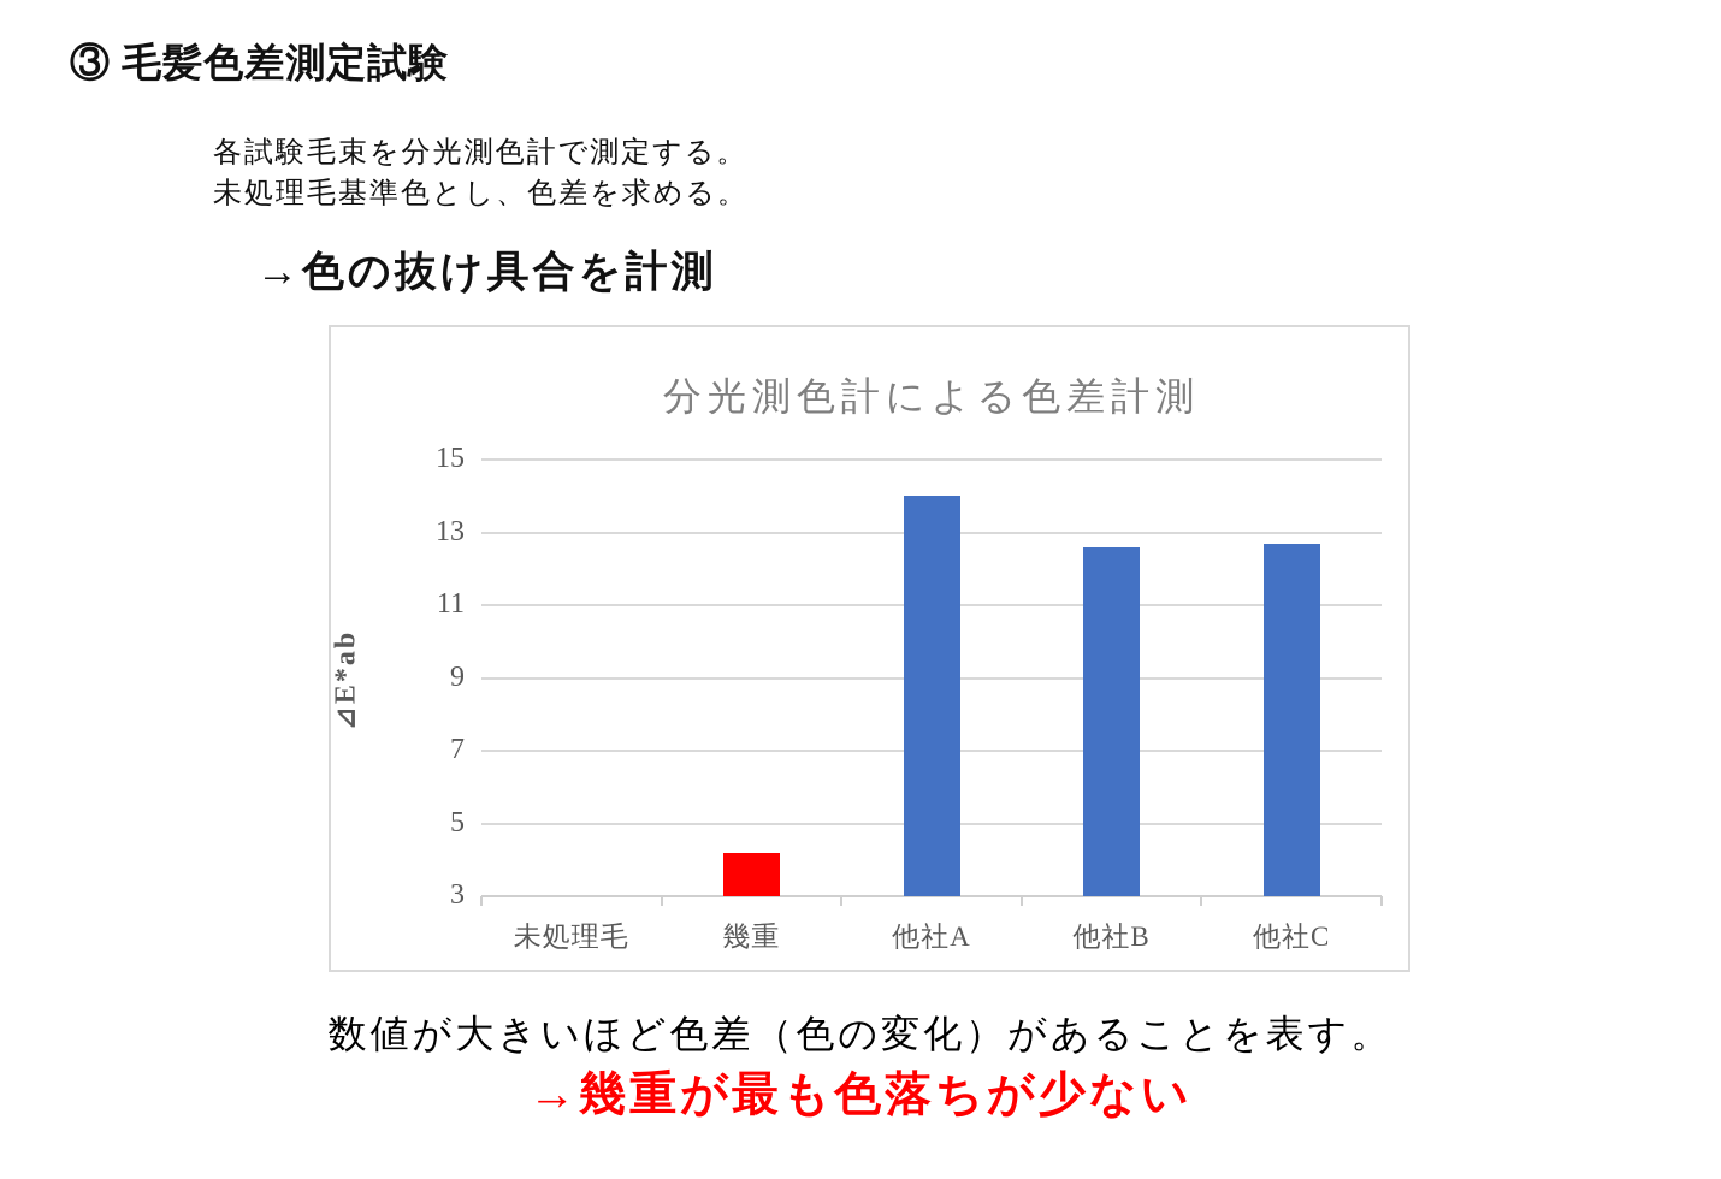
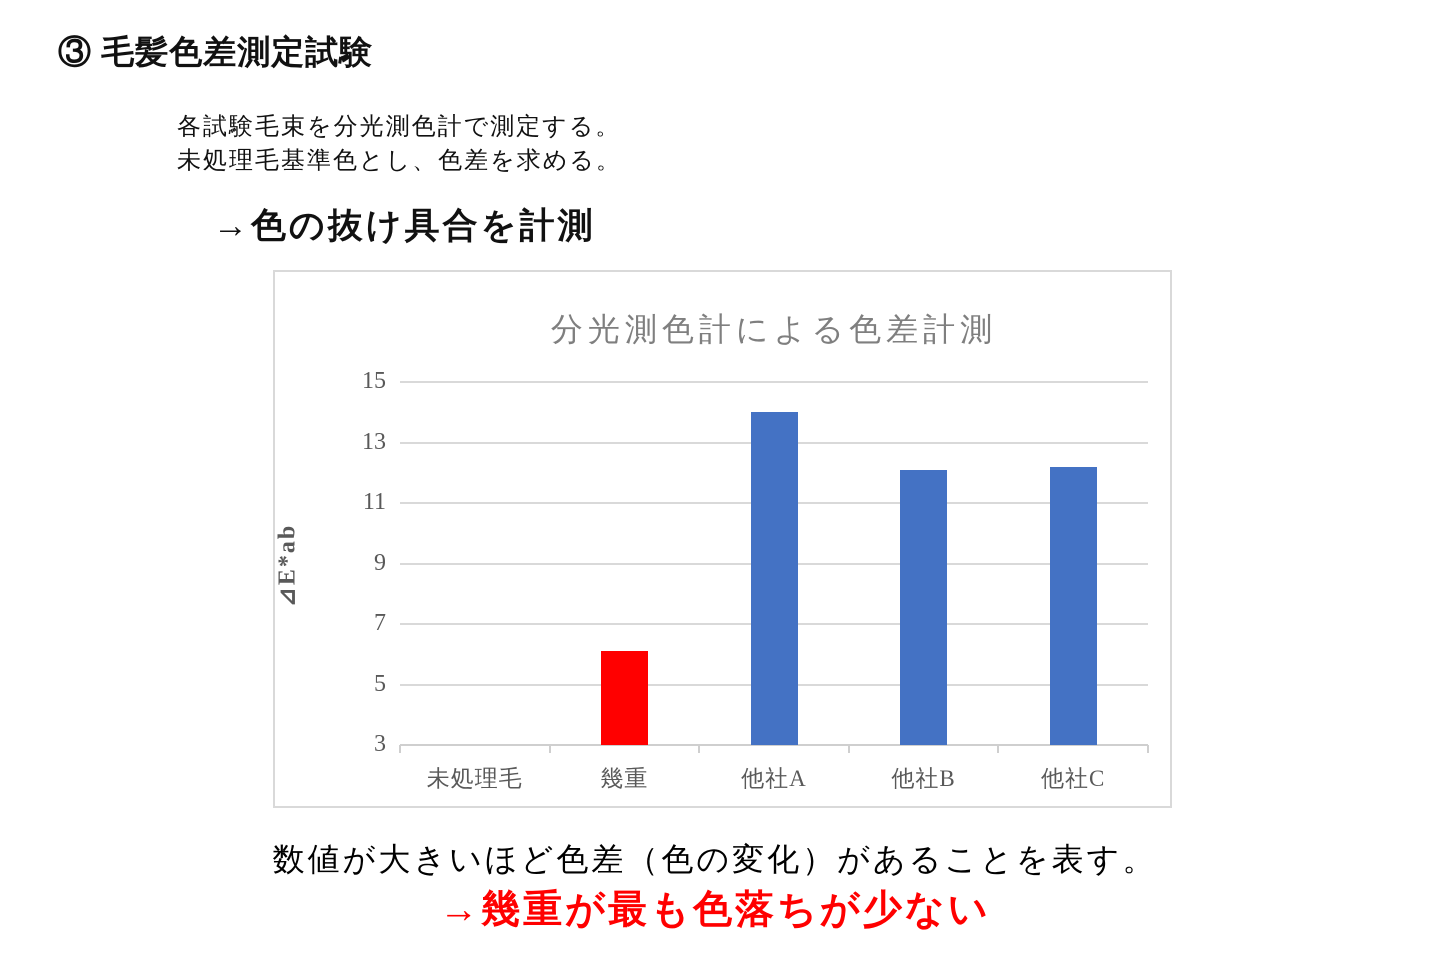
幾重: 4.2 -> 6.1
他社B: 12.6 -> 12.1
他社C: 12.7 -> 12.2
